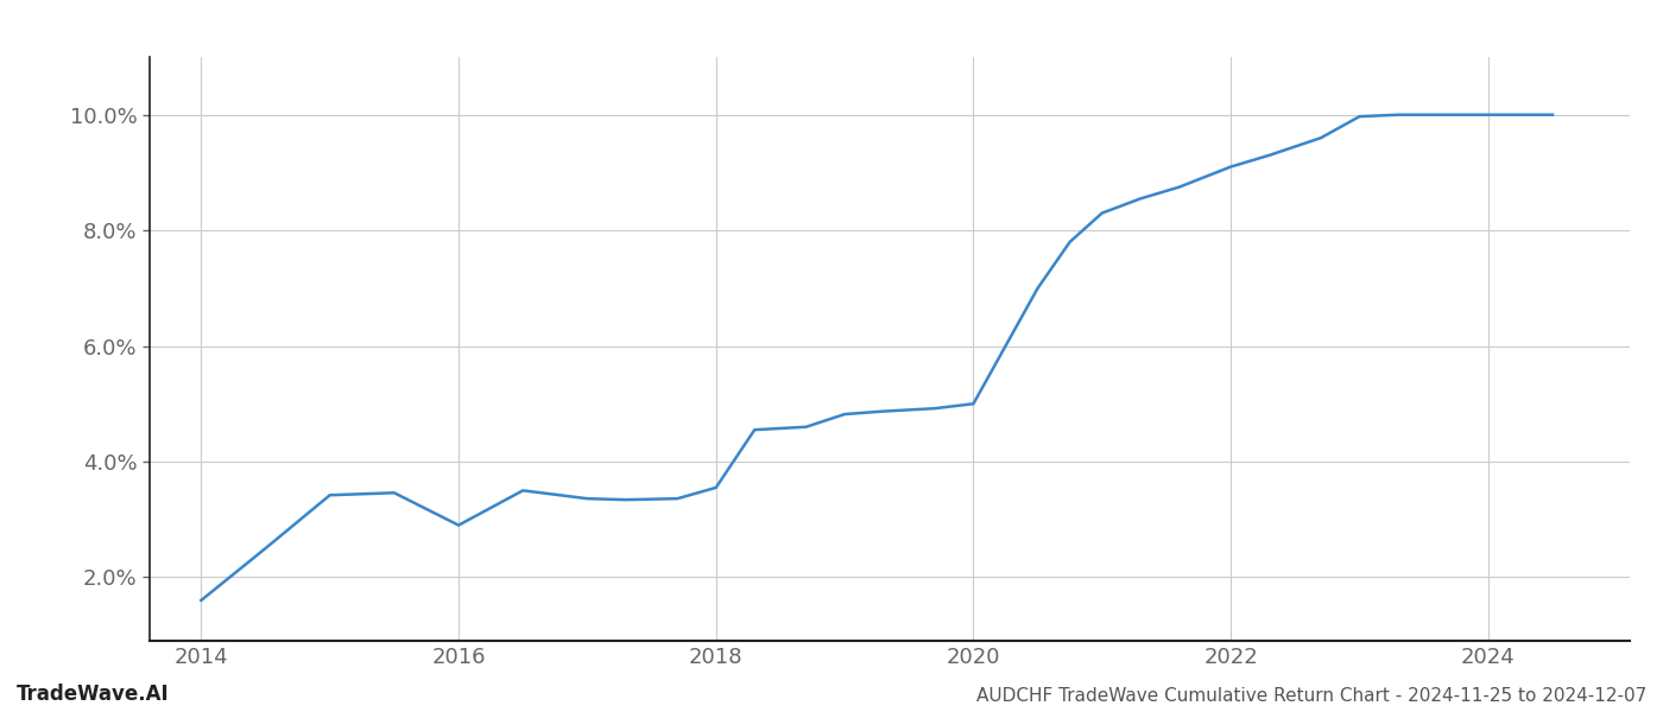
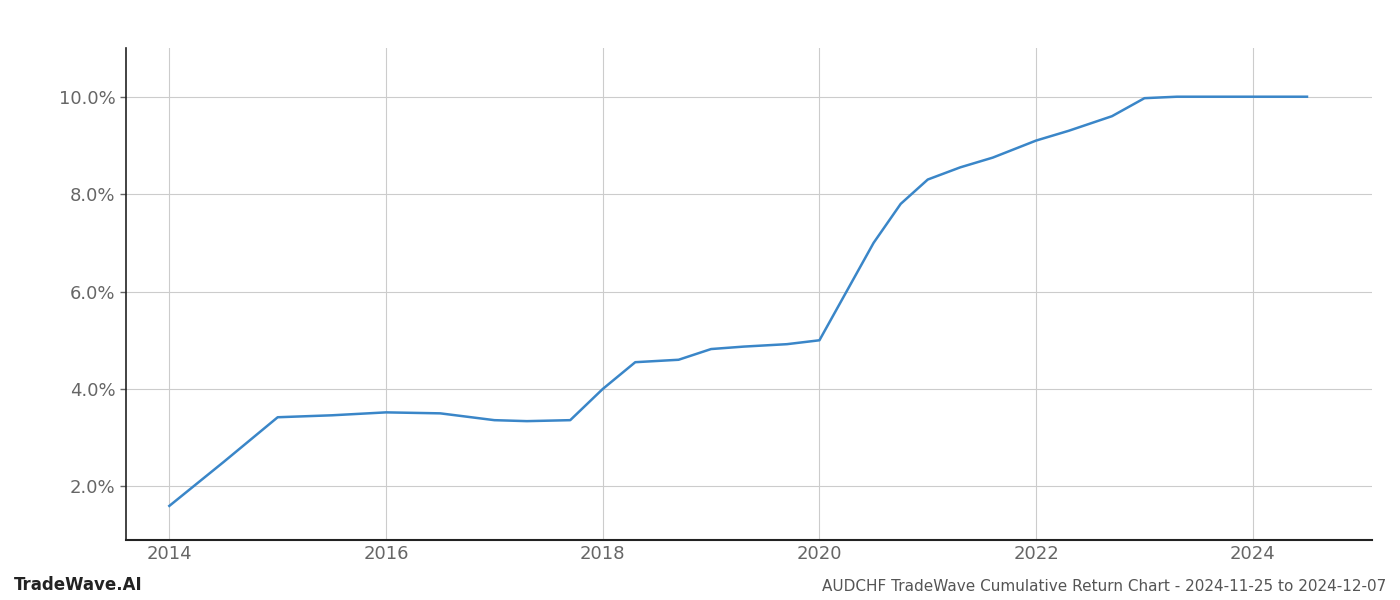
2016: 2.90% -> 3.52%
2018: 3.55% -> 4.00%
